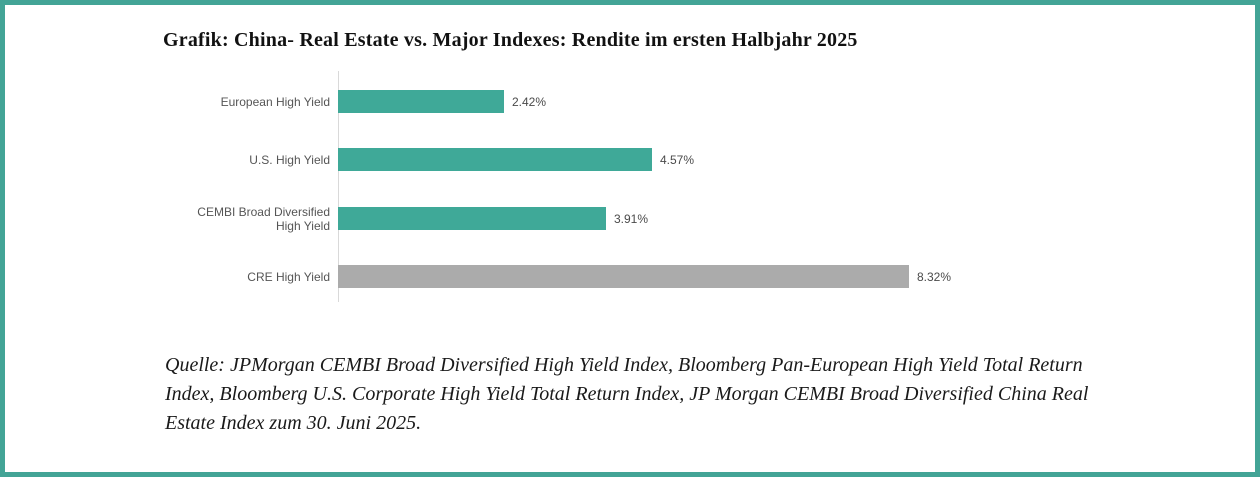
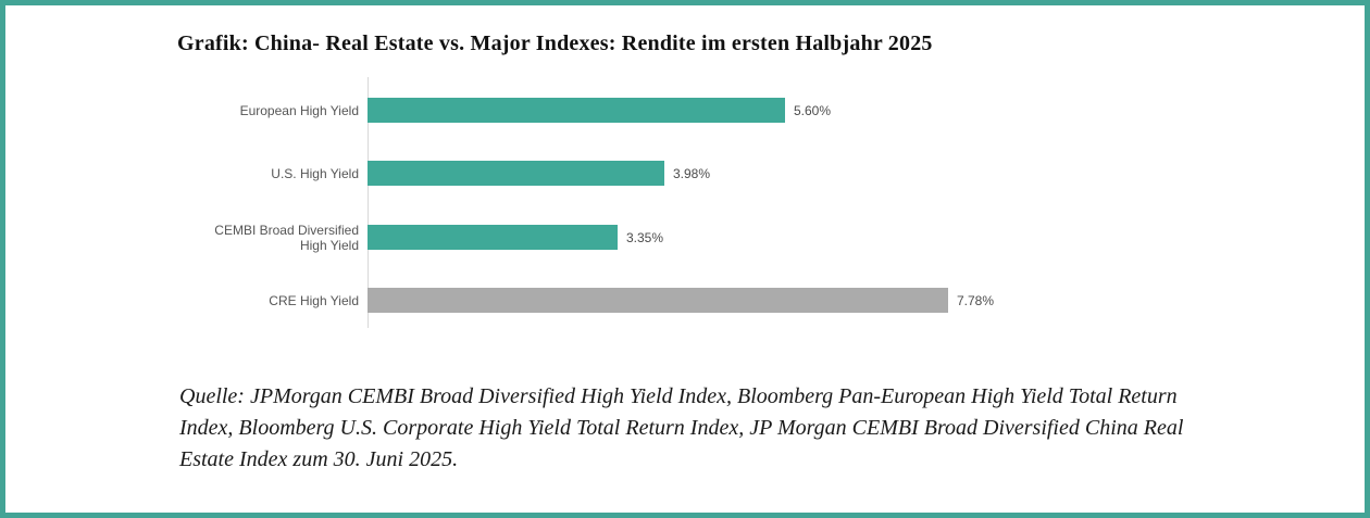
European High Yield: 2.42% -> 5.60%
U.S. High Yield: 4.57% -> 3.98%
CEMBI Broad Diversified High Yield: 3.91% -> 3.35%
CRE High Yield: 8.32% -> 7.78%
